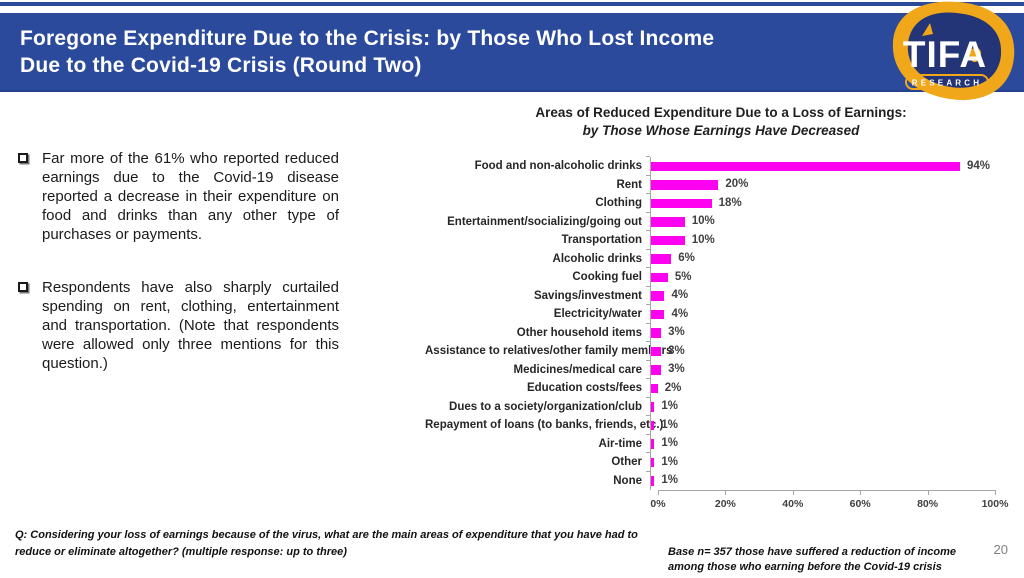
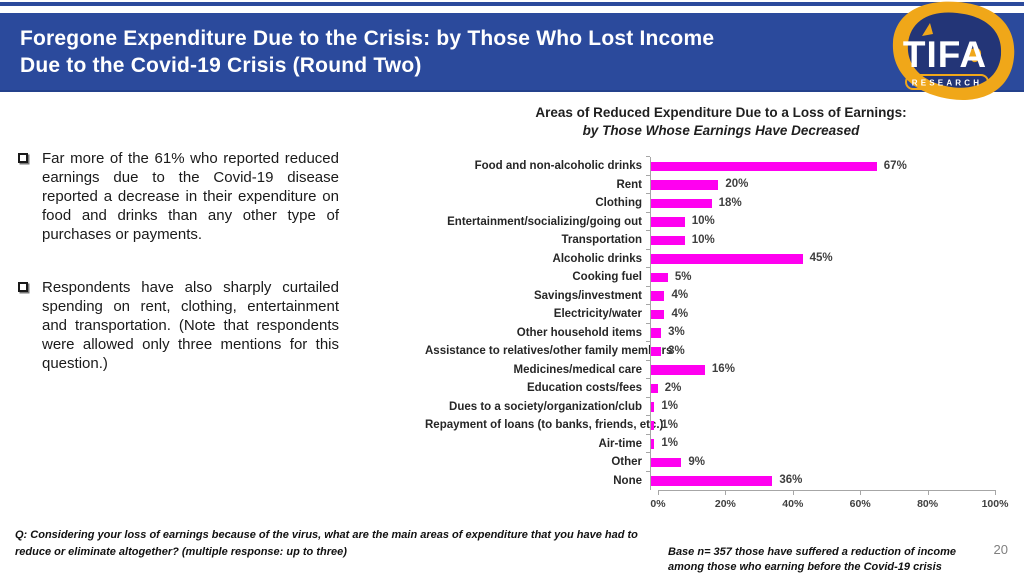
Food and non-alcoholic drinks: 94% -> 67%
Alcoholic drinks: 6% -> 45%
Medicines/medical care: 3% -> 16%
Other: 1% -> 9%
None: 1% -> 36%
